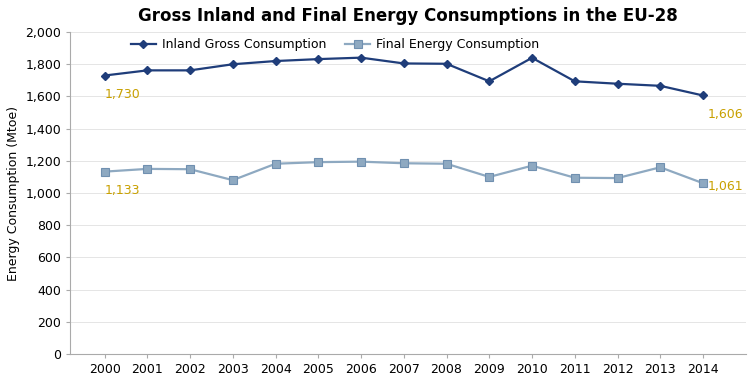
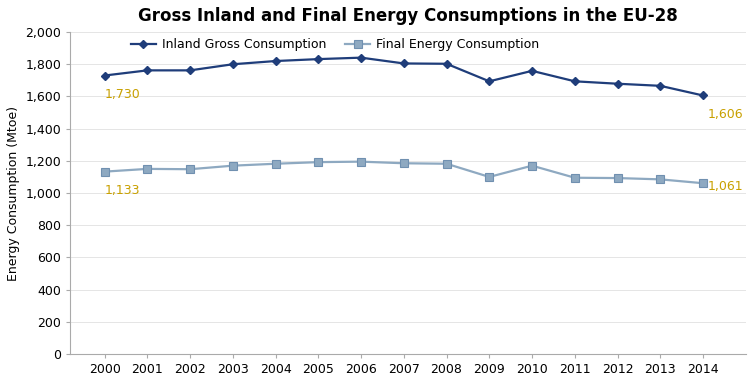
Final Energy Consumption/2003: 1,080 -> 1,170
Inland Gross Consumption/2010: 1,840 -> 1,760
Final Energy Consumption/2013: 1,160 -> 1,080
